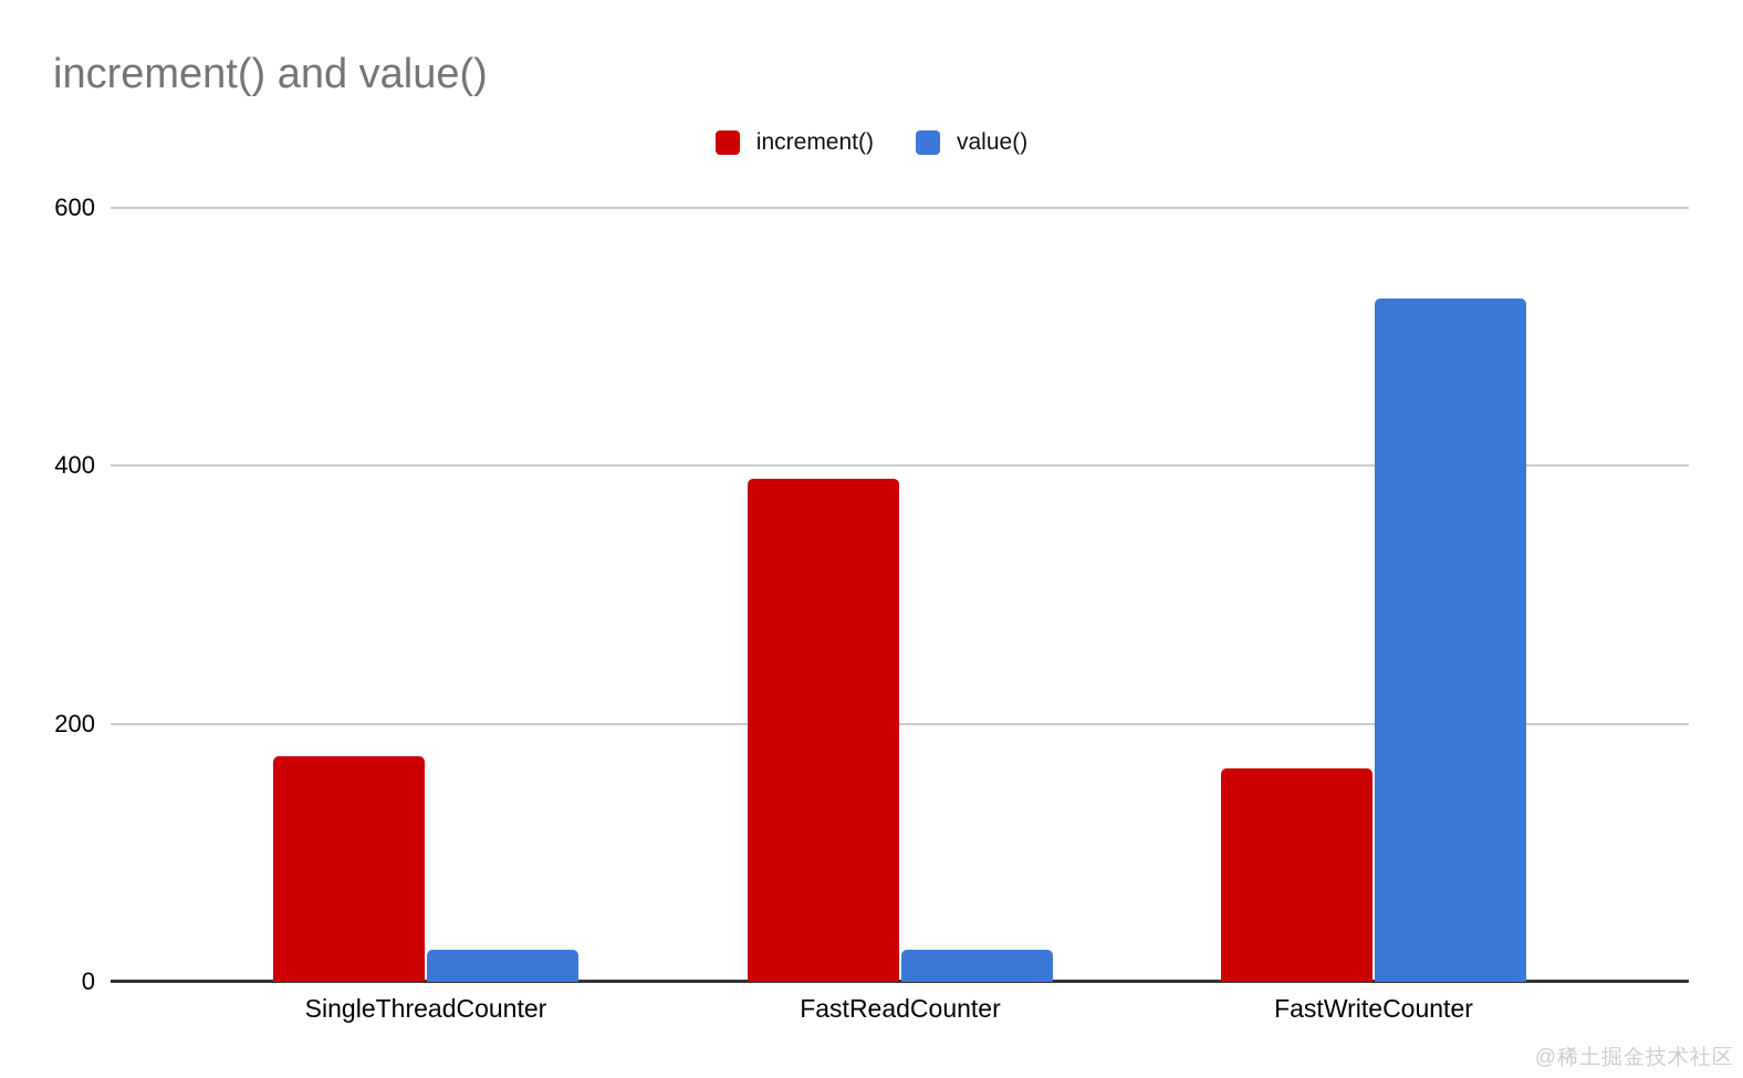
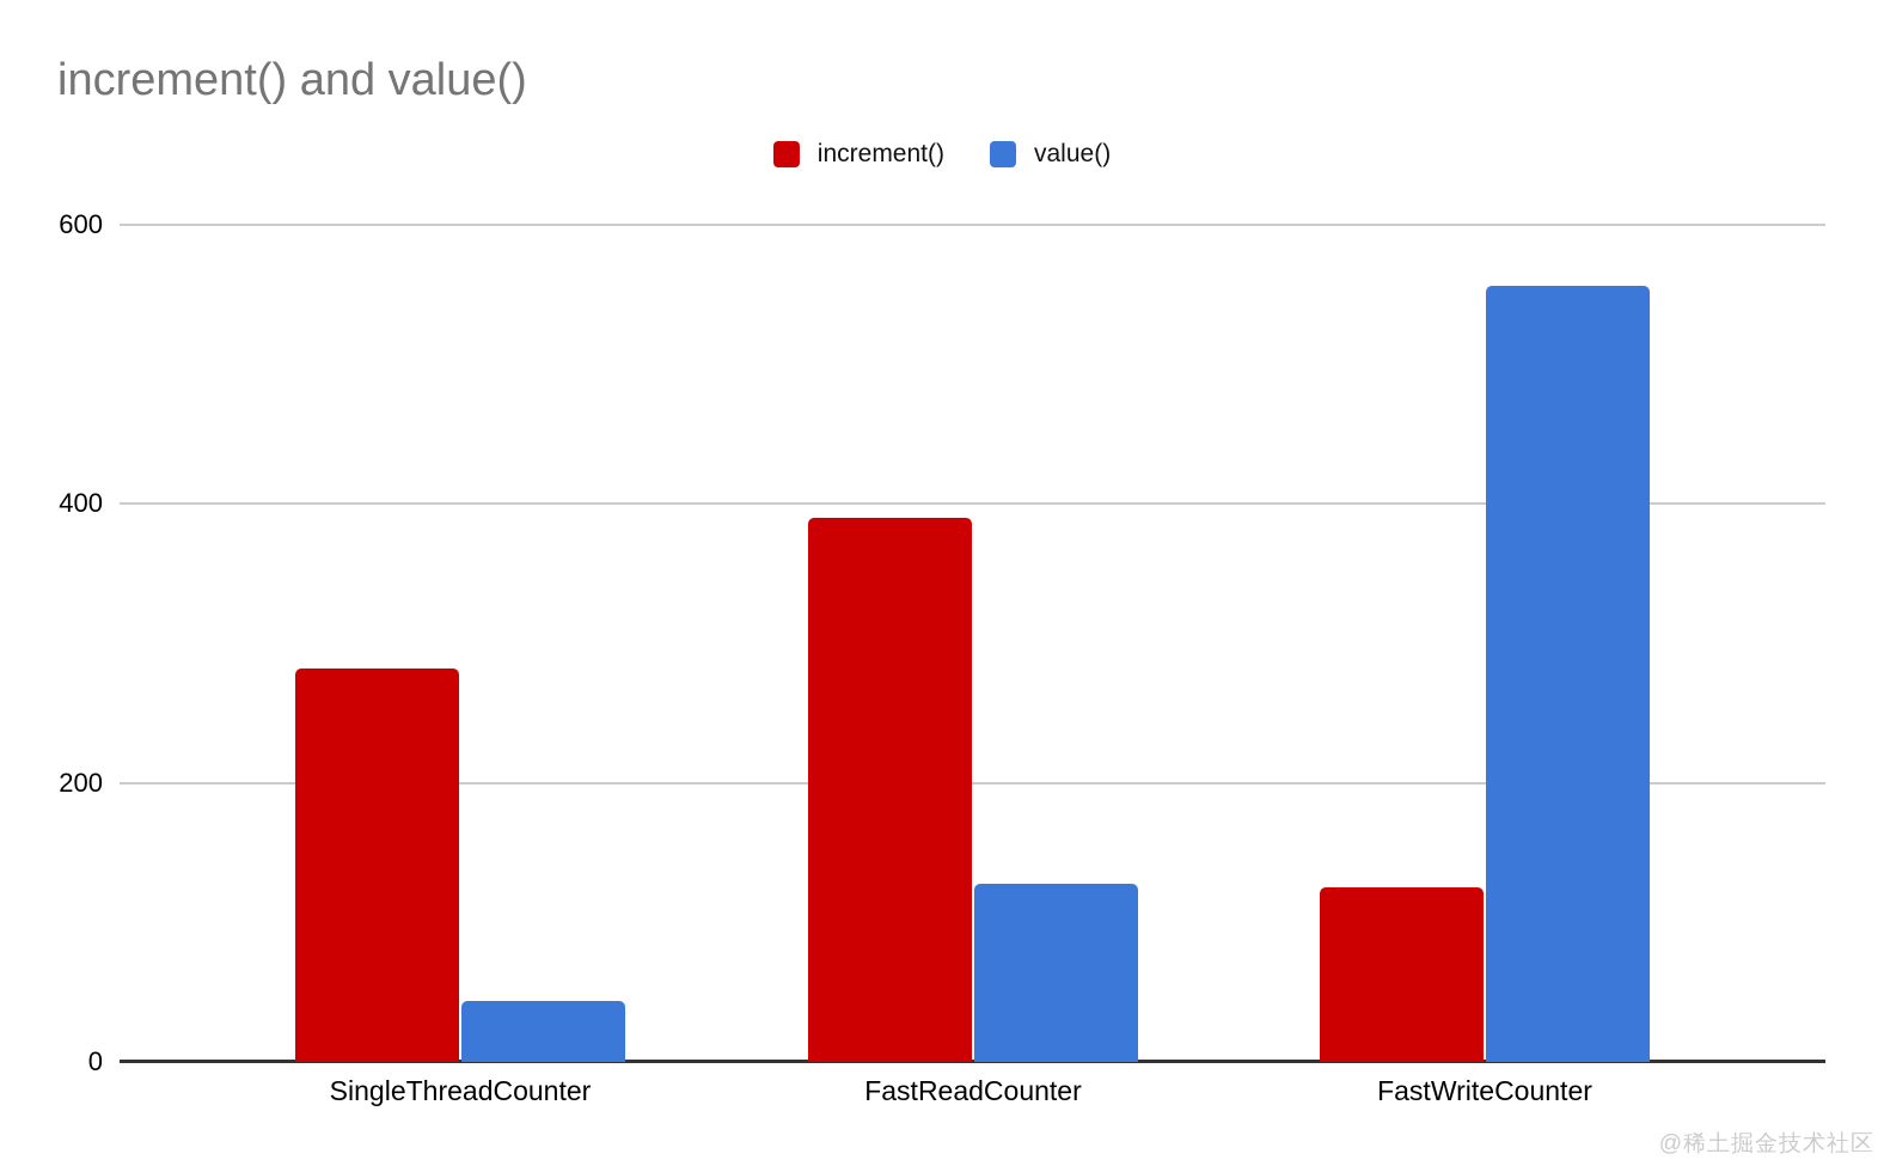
increment()/SingleThreadCounter: 175 -> 282
value()/SingleThreadCounter: 25 -> 44
value()/FastReadCounter: 25 -> 128
increment()/FastWriteCounter: 165 -> 125
value()/FastWriteCounter: 530 -> 556
